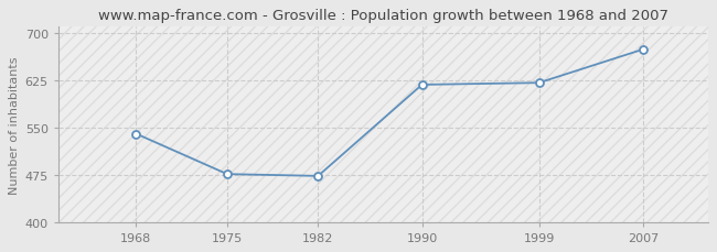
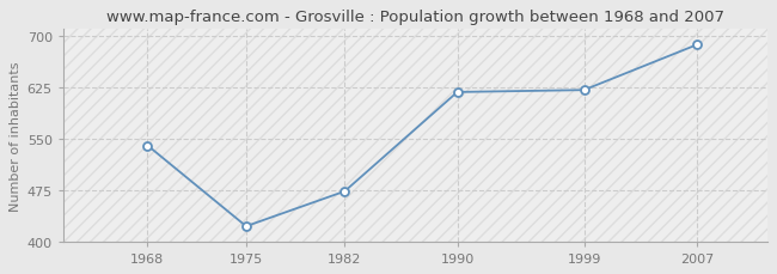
1975: 476 -> 422
2007: 674 -> 687
